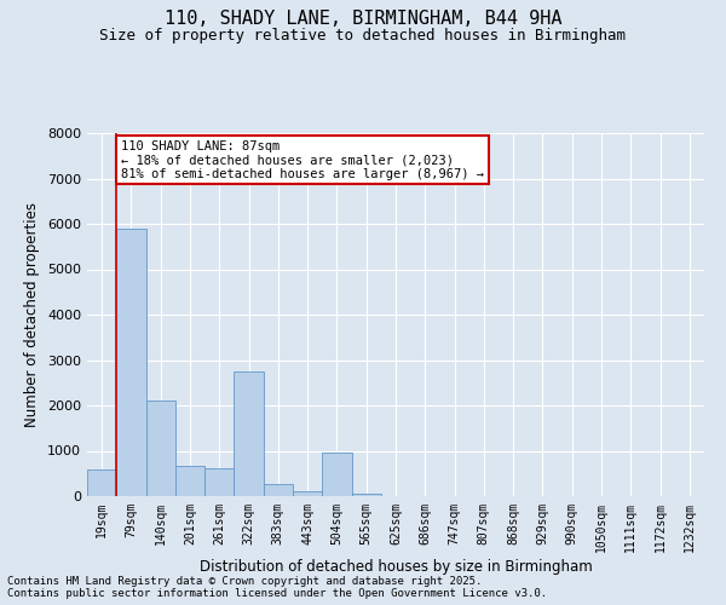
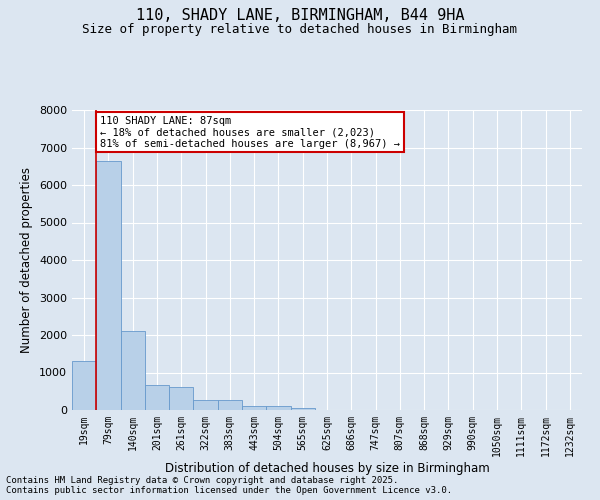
19sqm: 600 -> 1300
79sqm: 5900 -> 6650
322sqm: 2750 -> 280
504sqm: 950 -> 100
